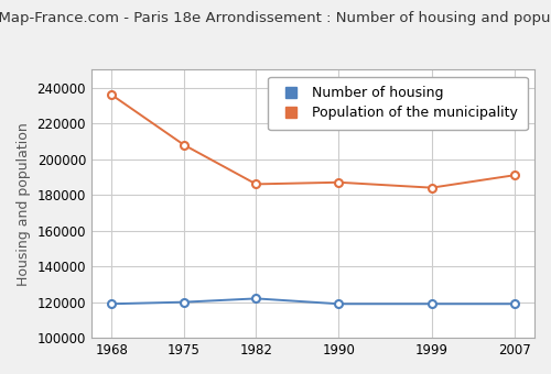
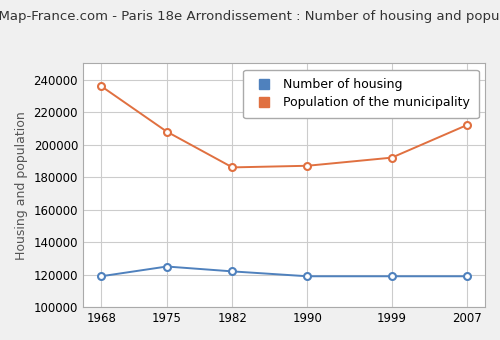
Number of housing/1975: 120000 -> 125000
Population of the municipality/1999: 184000 -> 192000
Population of the municipality/2007: 191000 -> 212000
